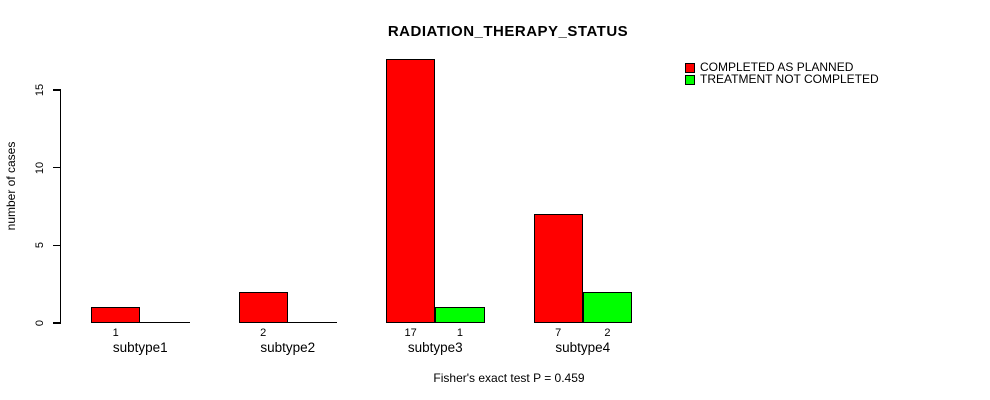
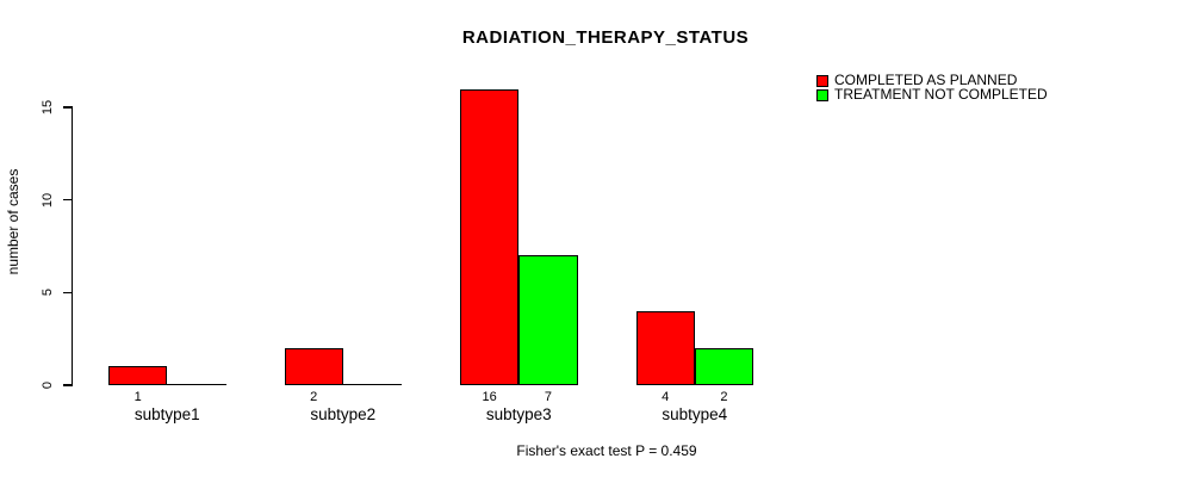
COMPLETED AS PLANNED/subtype3: 17 -> 16
TREATMENT NOT COMPLETED/subtype3: 1 -> 7
COMPLETED AS PLANNED/subtype4: 7 -> 4
